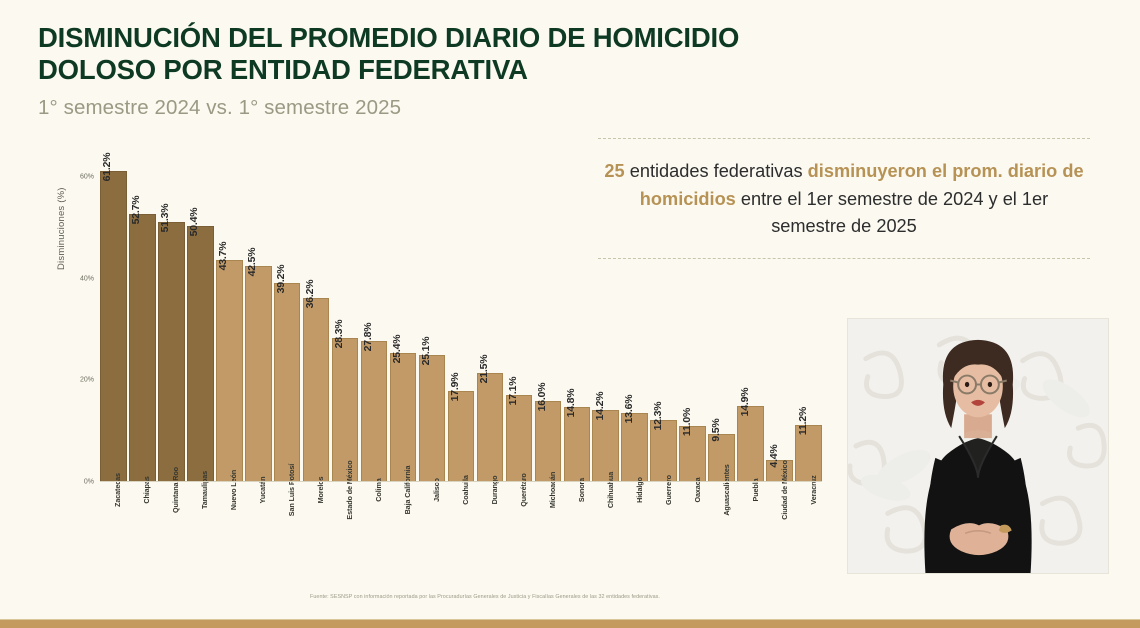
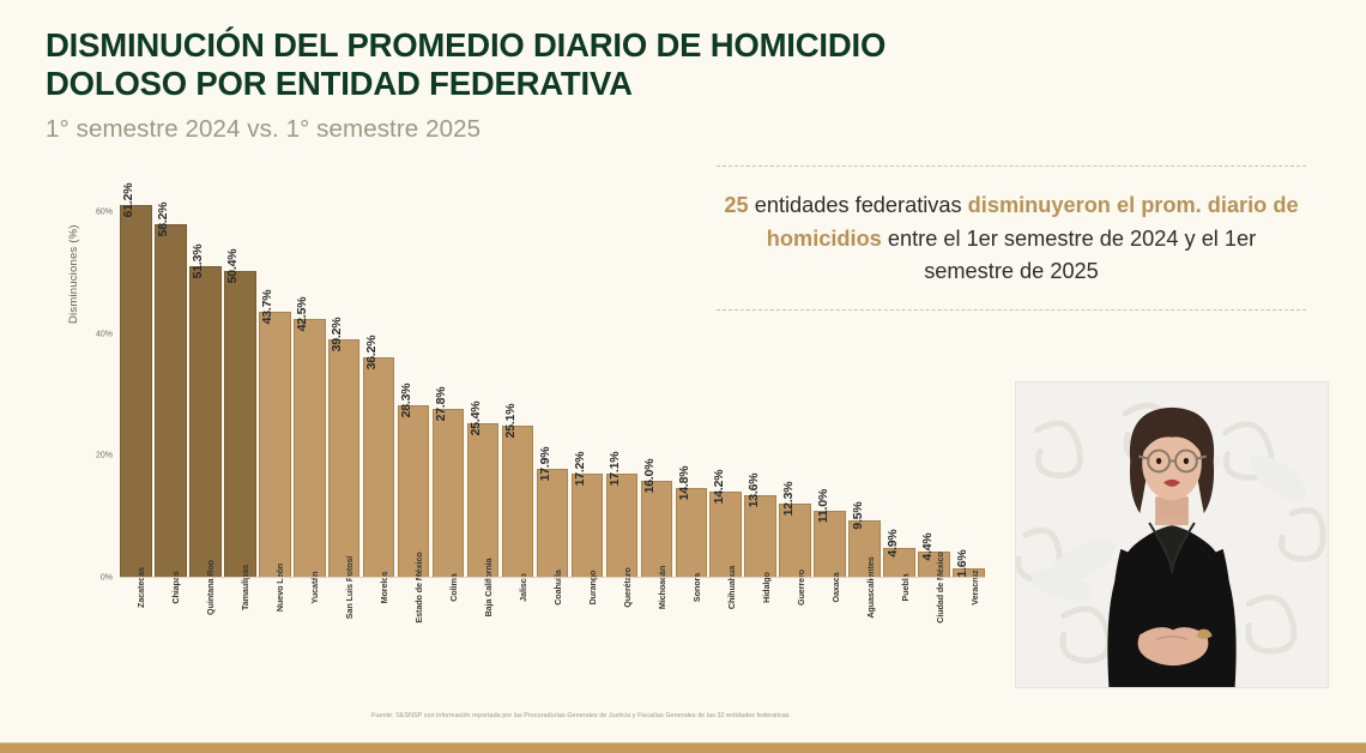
Chiapas: 52.7% -> 58.2%
Durango: 21.5% -> 17.2%
Puebla: 14.9% -> 4.9%
Veracruz: 11.2% -> 1.6%
